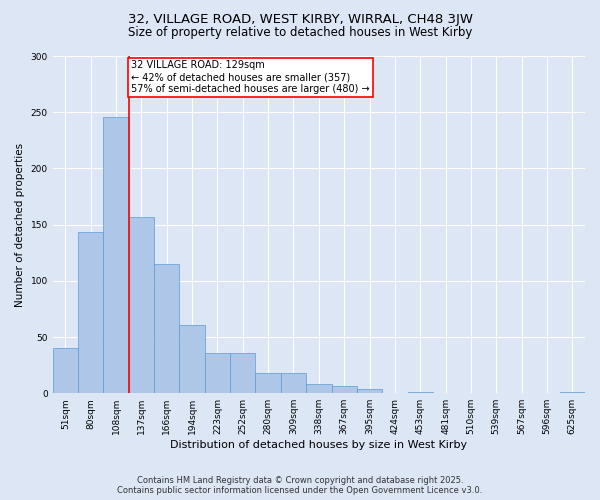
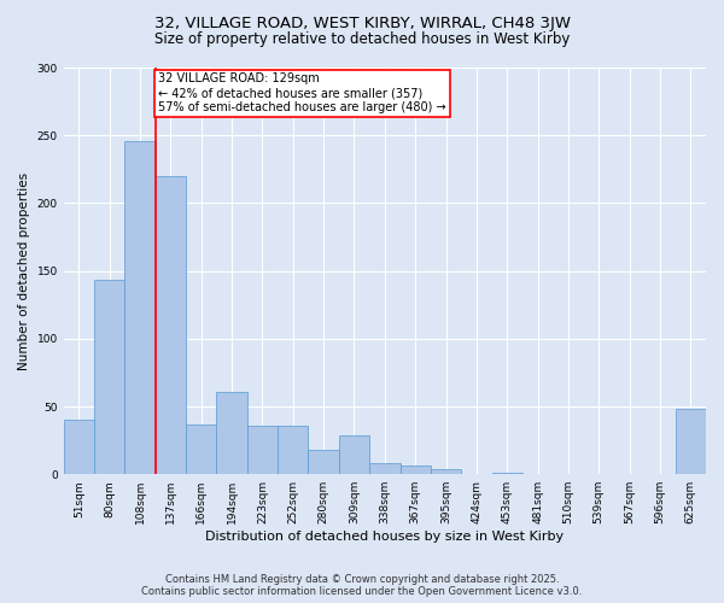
137sqm: 157 -> 220
166sqm: 115 -> 37
309sqm: 18 -> 29
625sqm: 1 -> 48
